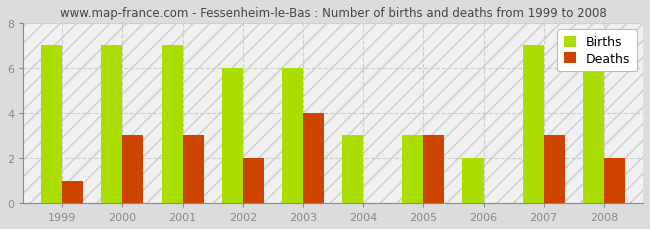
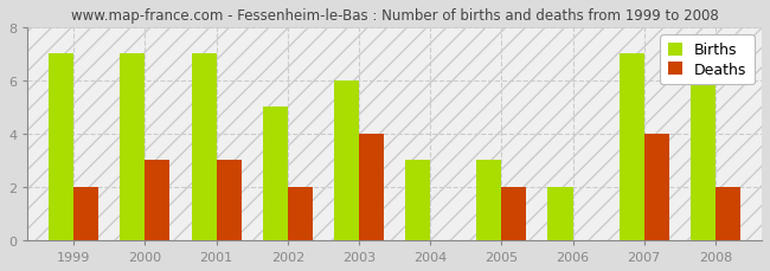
Deaths/1999: 1 -> 2
Births/2002: 6 -> 5
Deaths/2005: 3 -> 2
Deaths/2007: 3 -> 4
